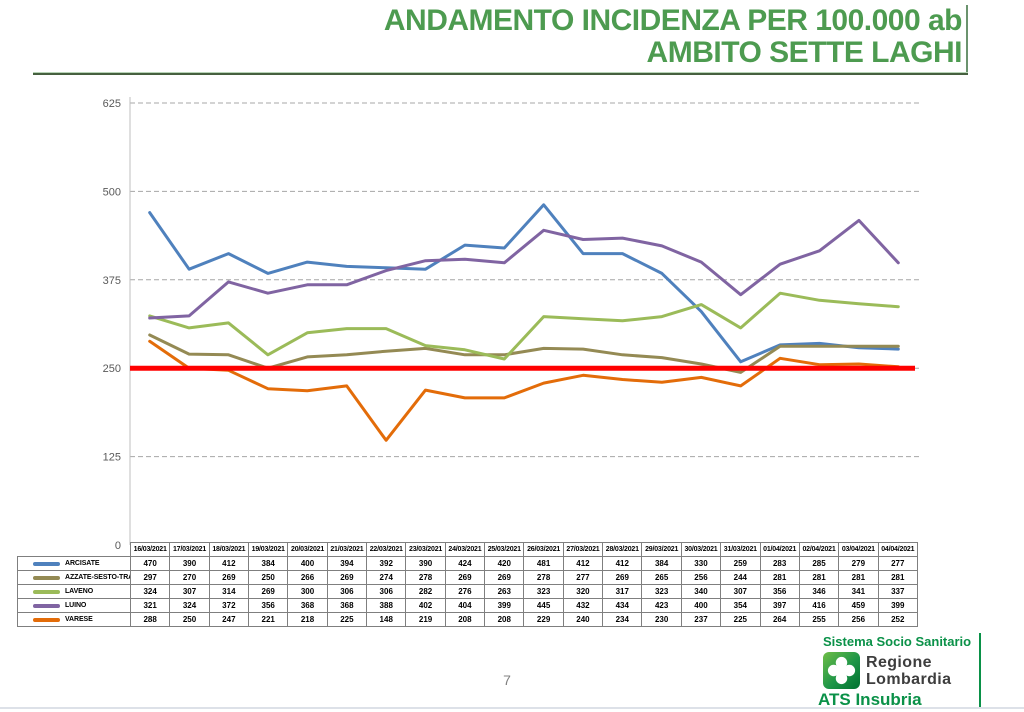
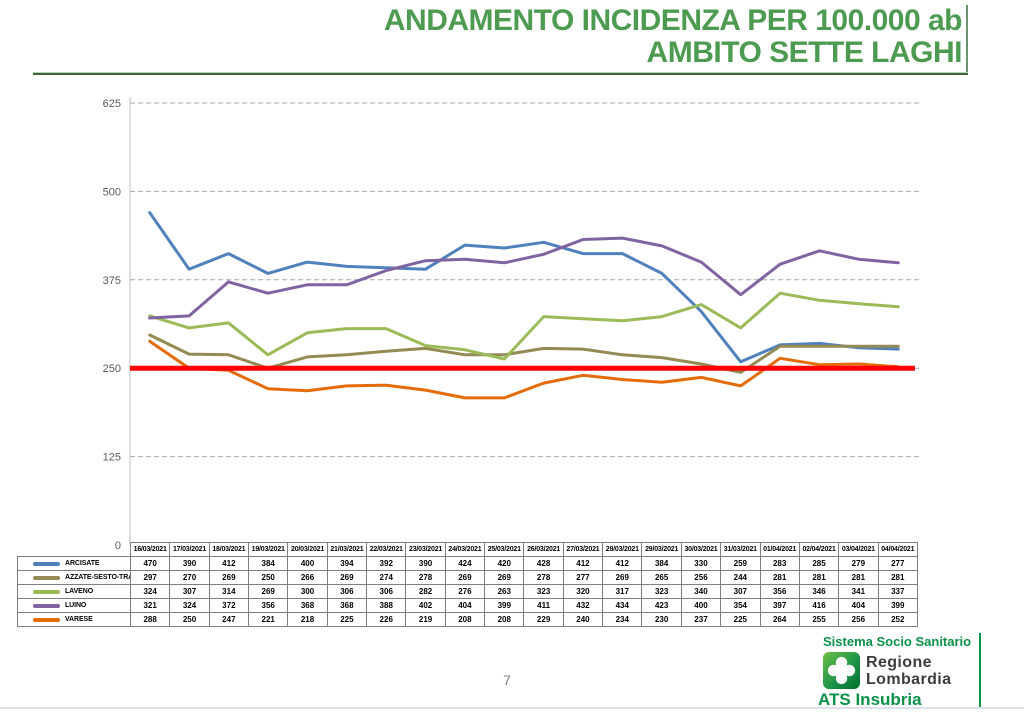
VARESE/22/03/2021: 148 -> 226
ARCISATE/26/03/2021: 481 -> 428
LUINO/26/03/2021: 445 -> 411
LUINO/03/04/2021: 459 -> 404
